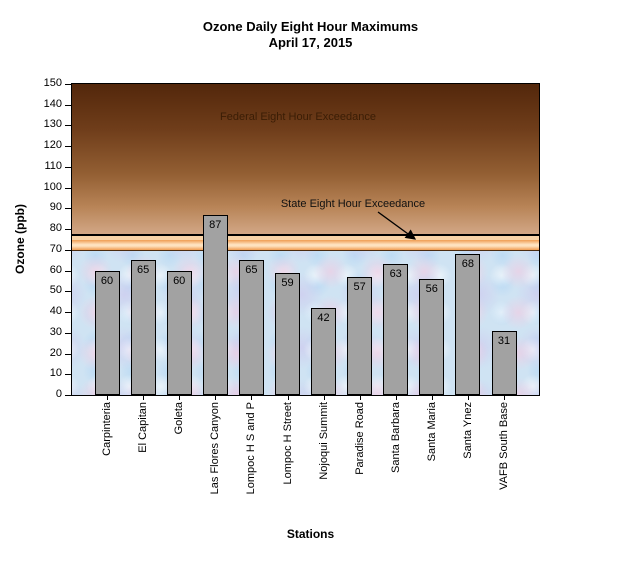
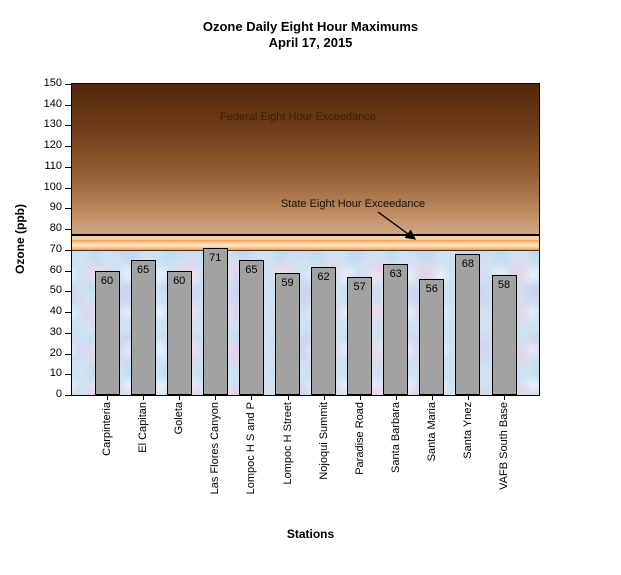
Las Flores Canyon: 87 -> 71
Nojoqui Summit: 42 -> 62
VAFB South Base: 31 -> 58
